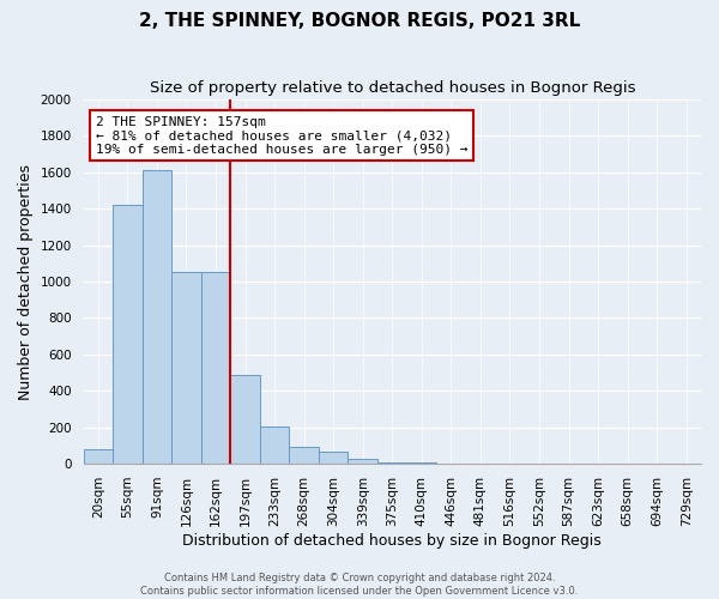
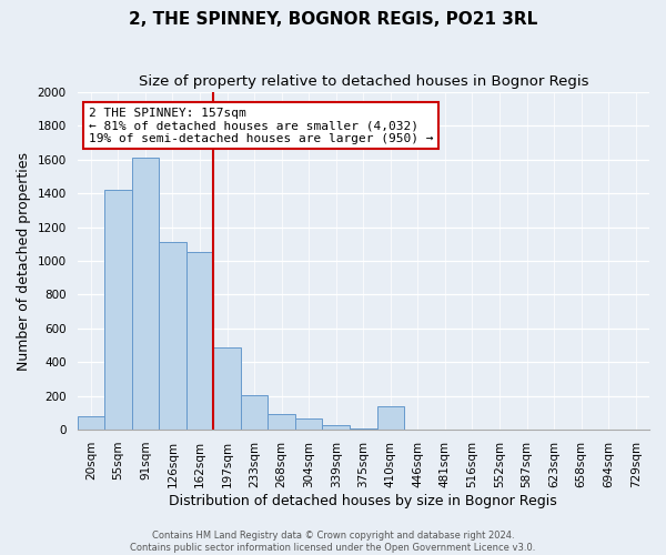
126sqm: 1050 -> 1110
410sqm: 0 -> 140
